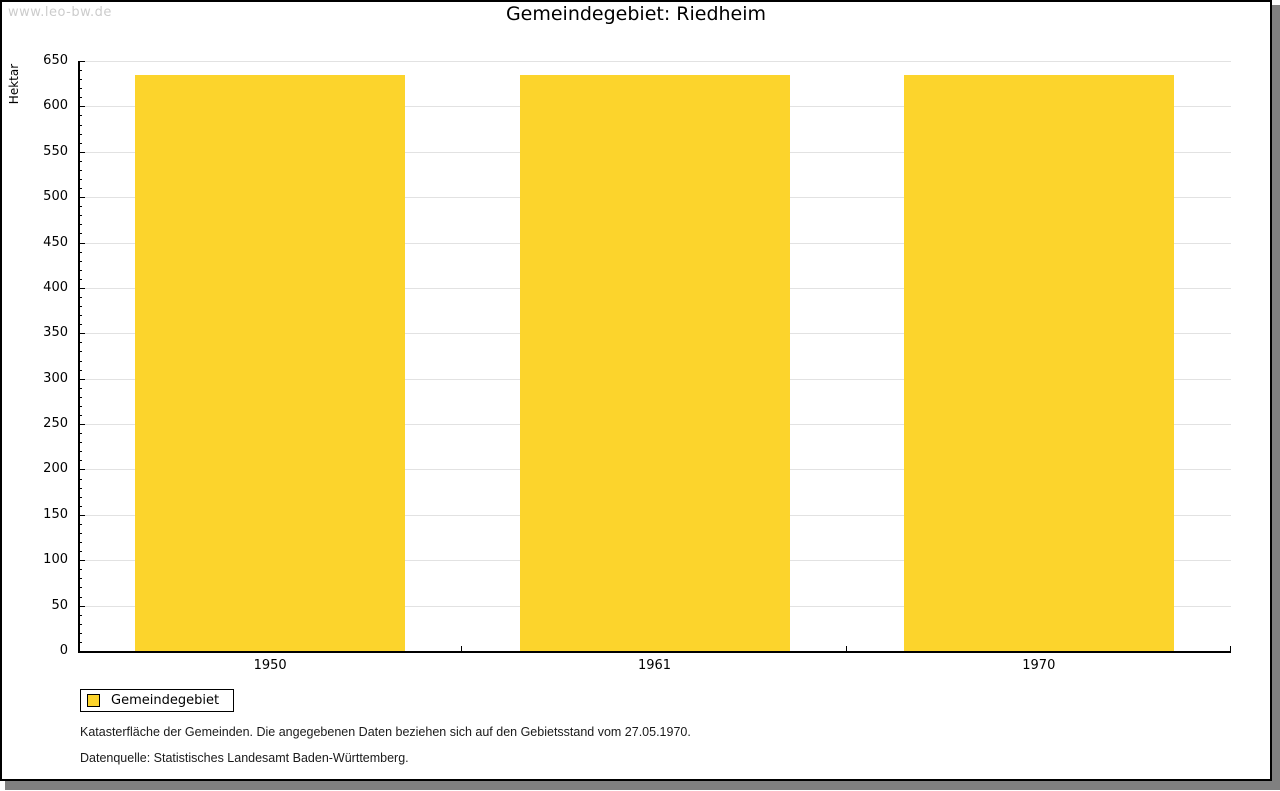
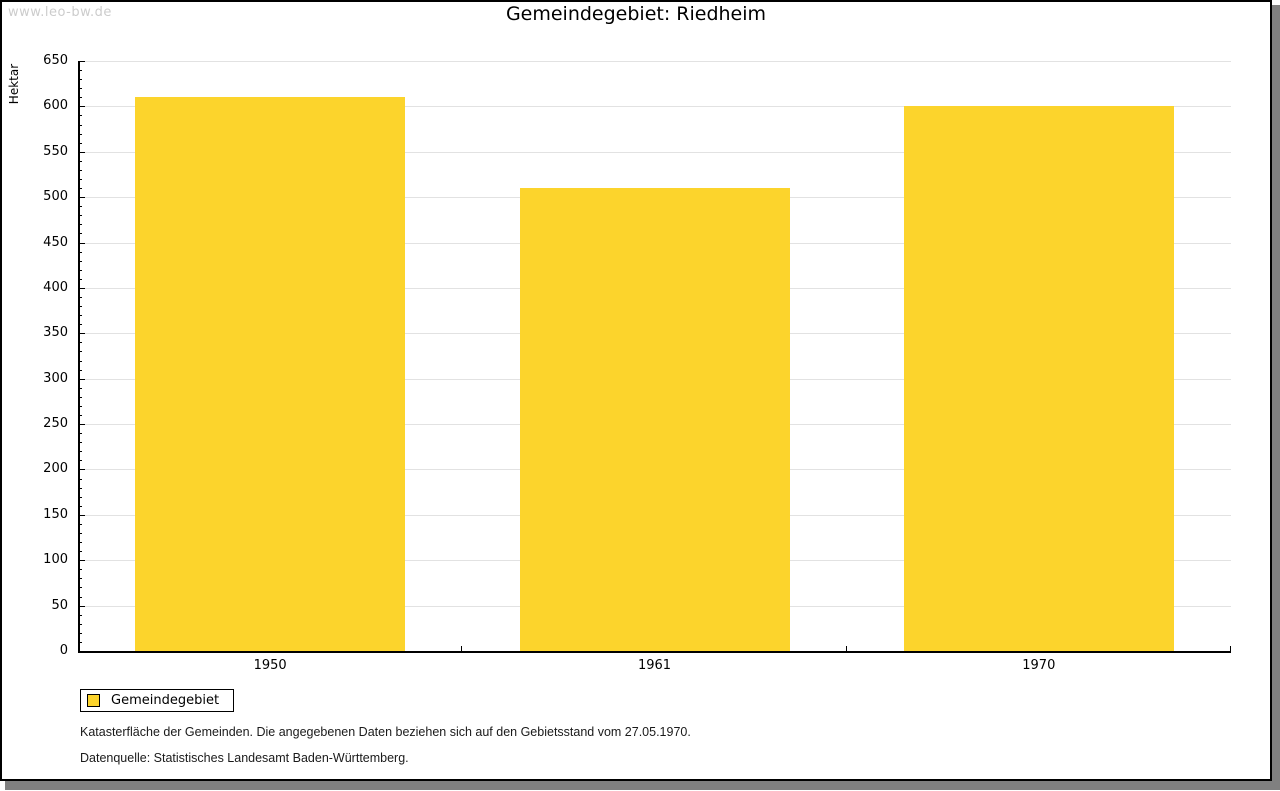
1950: 640 -> 610
1961: 640 -> 510
1970: 640 -> 600
